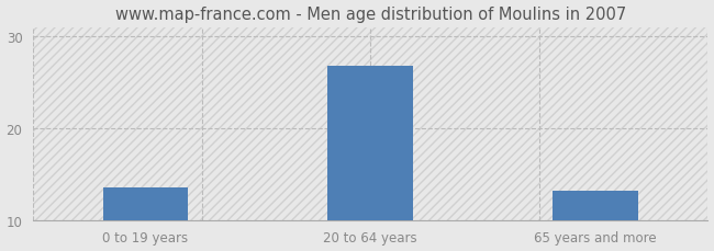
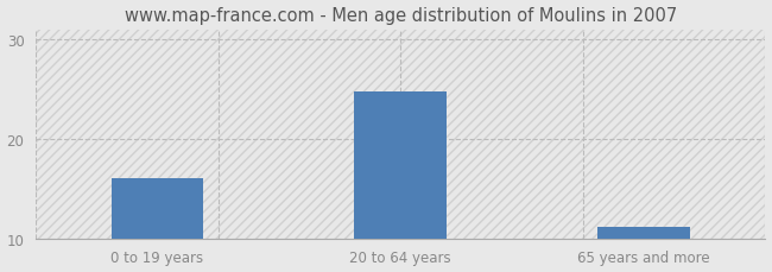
0 to 19 years: 13.6 -> 16.0
20 to 64 years: 26.8 -> 24.8
65 years and more: 13.2 -> 11.2
